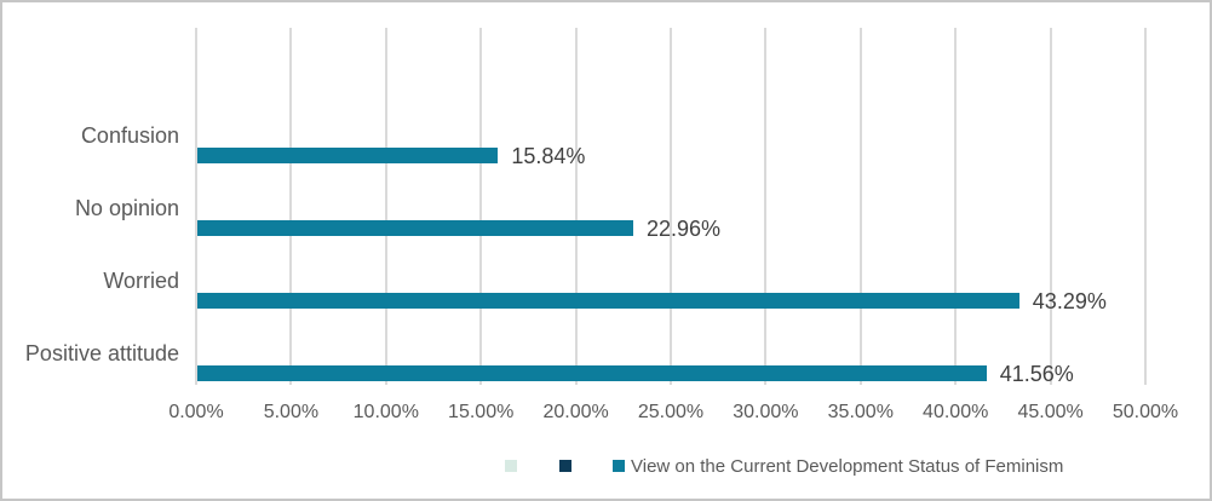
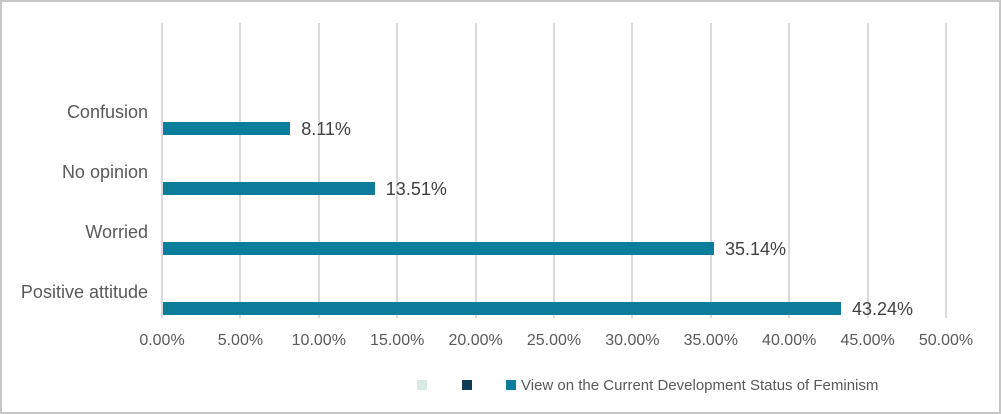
Confusion: 15.84% -> 8.11%
No opinion: 22.96% -> 13.51%
Worried: 43.29% -> 35.14%
Positive attitude: 41.56% -> 43.24%
